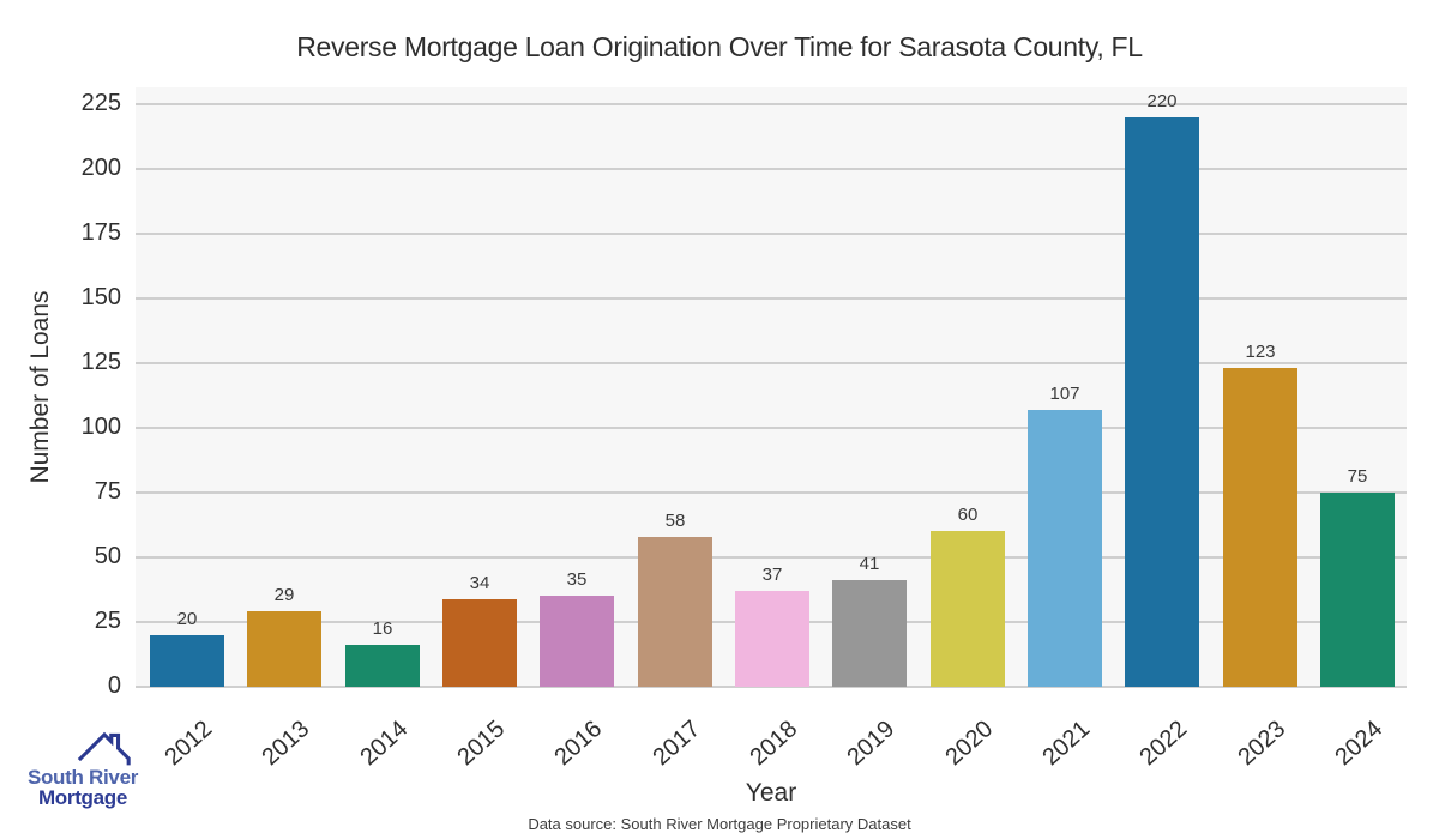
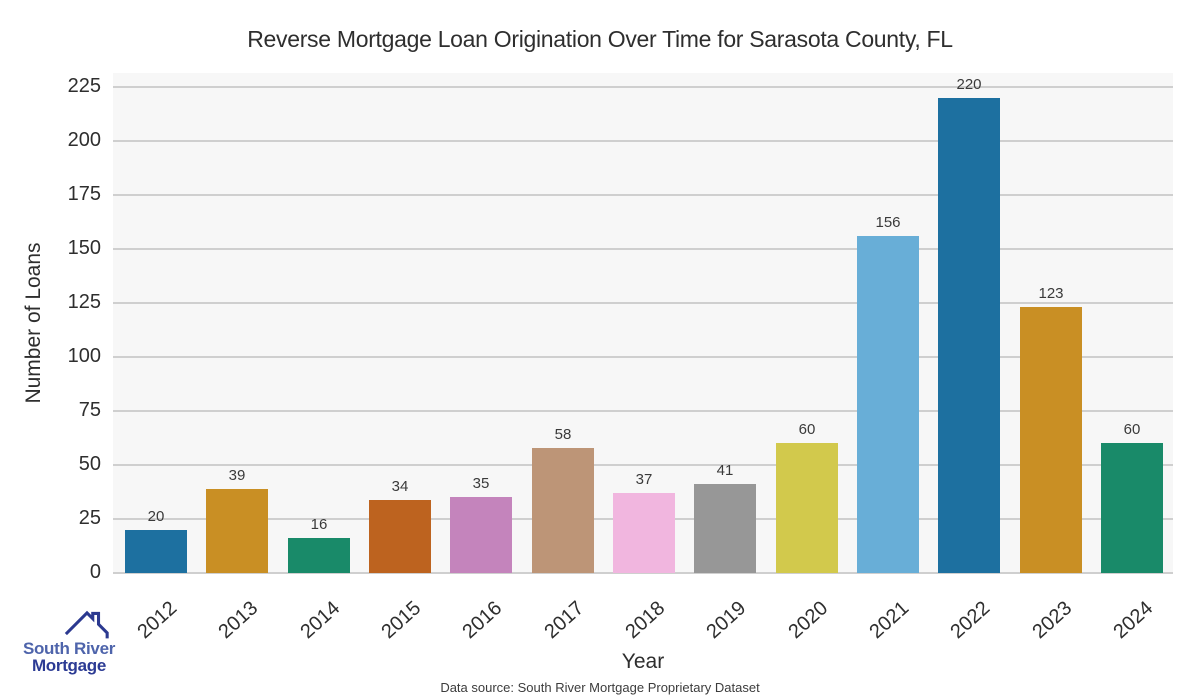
2013: 29 -> 39
2021: 107 -> 156
2024: 75 -> 60
